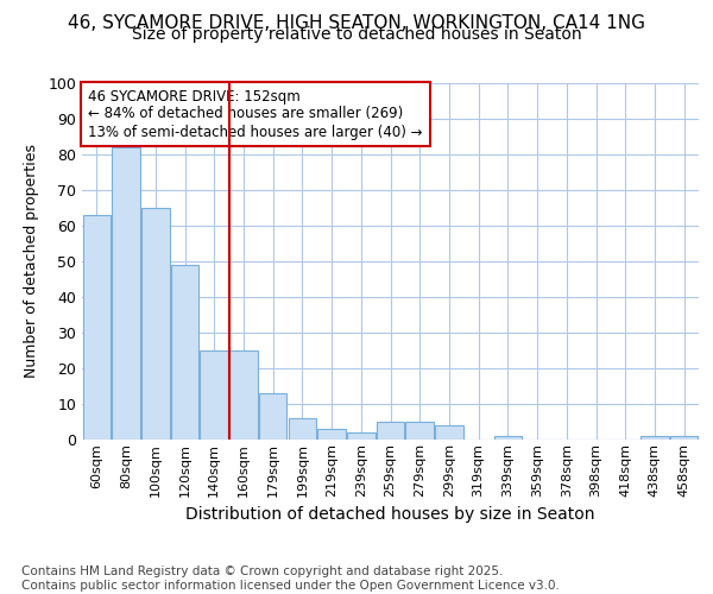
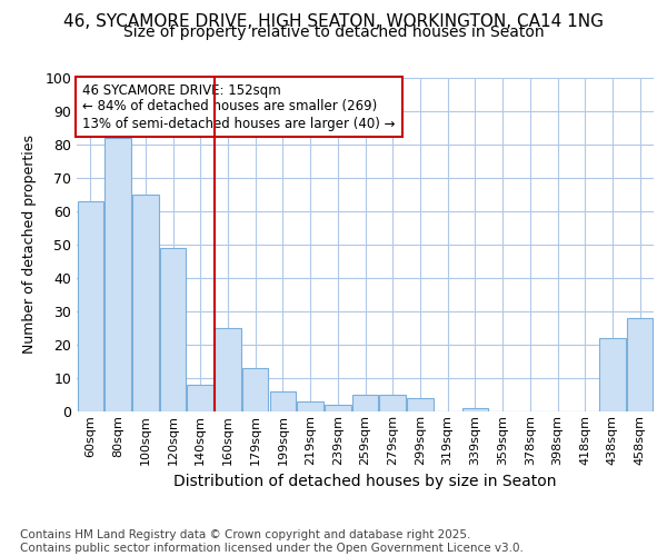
140sqm: 25 -> 8
438sqm: 1 -> 22
458sqm: 1 -> 28
